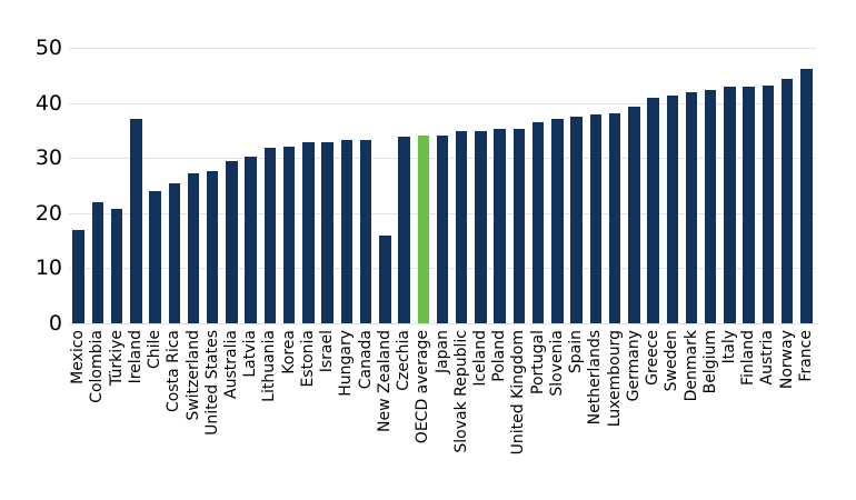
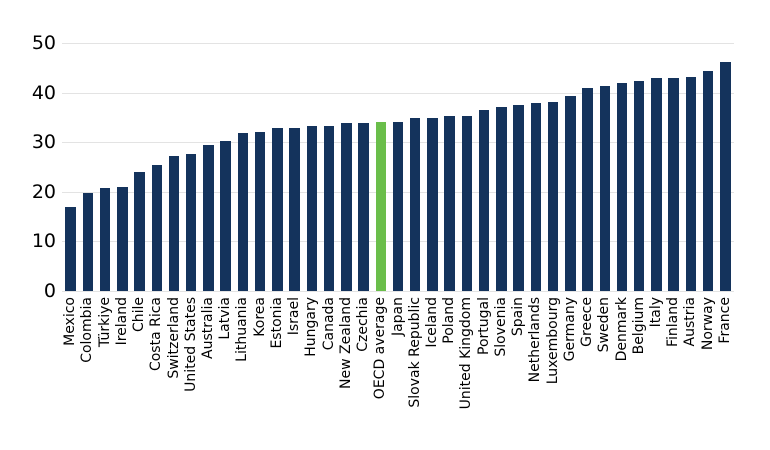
Colombia: 22 -> 20
Ireland: 37 -> 21
New Zealand: 16 -> 34
